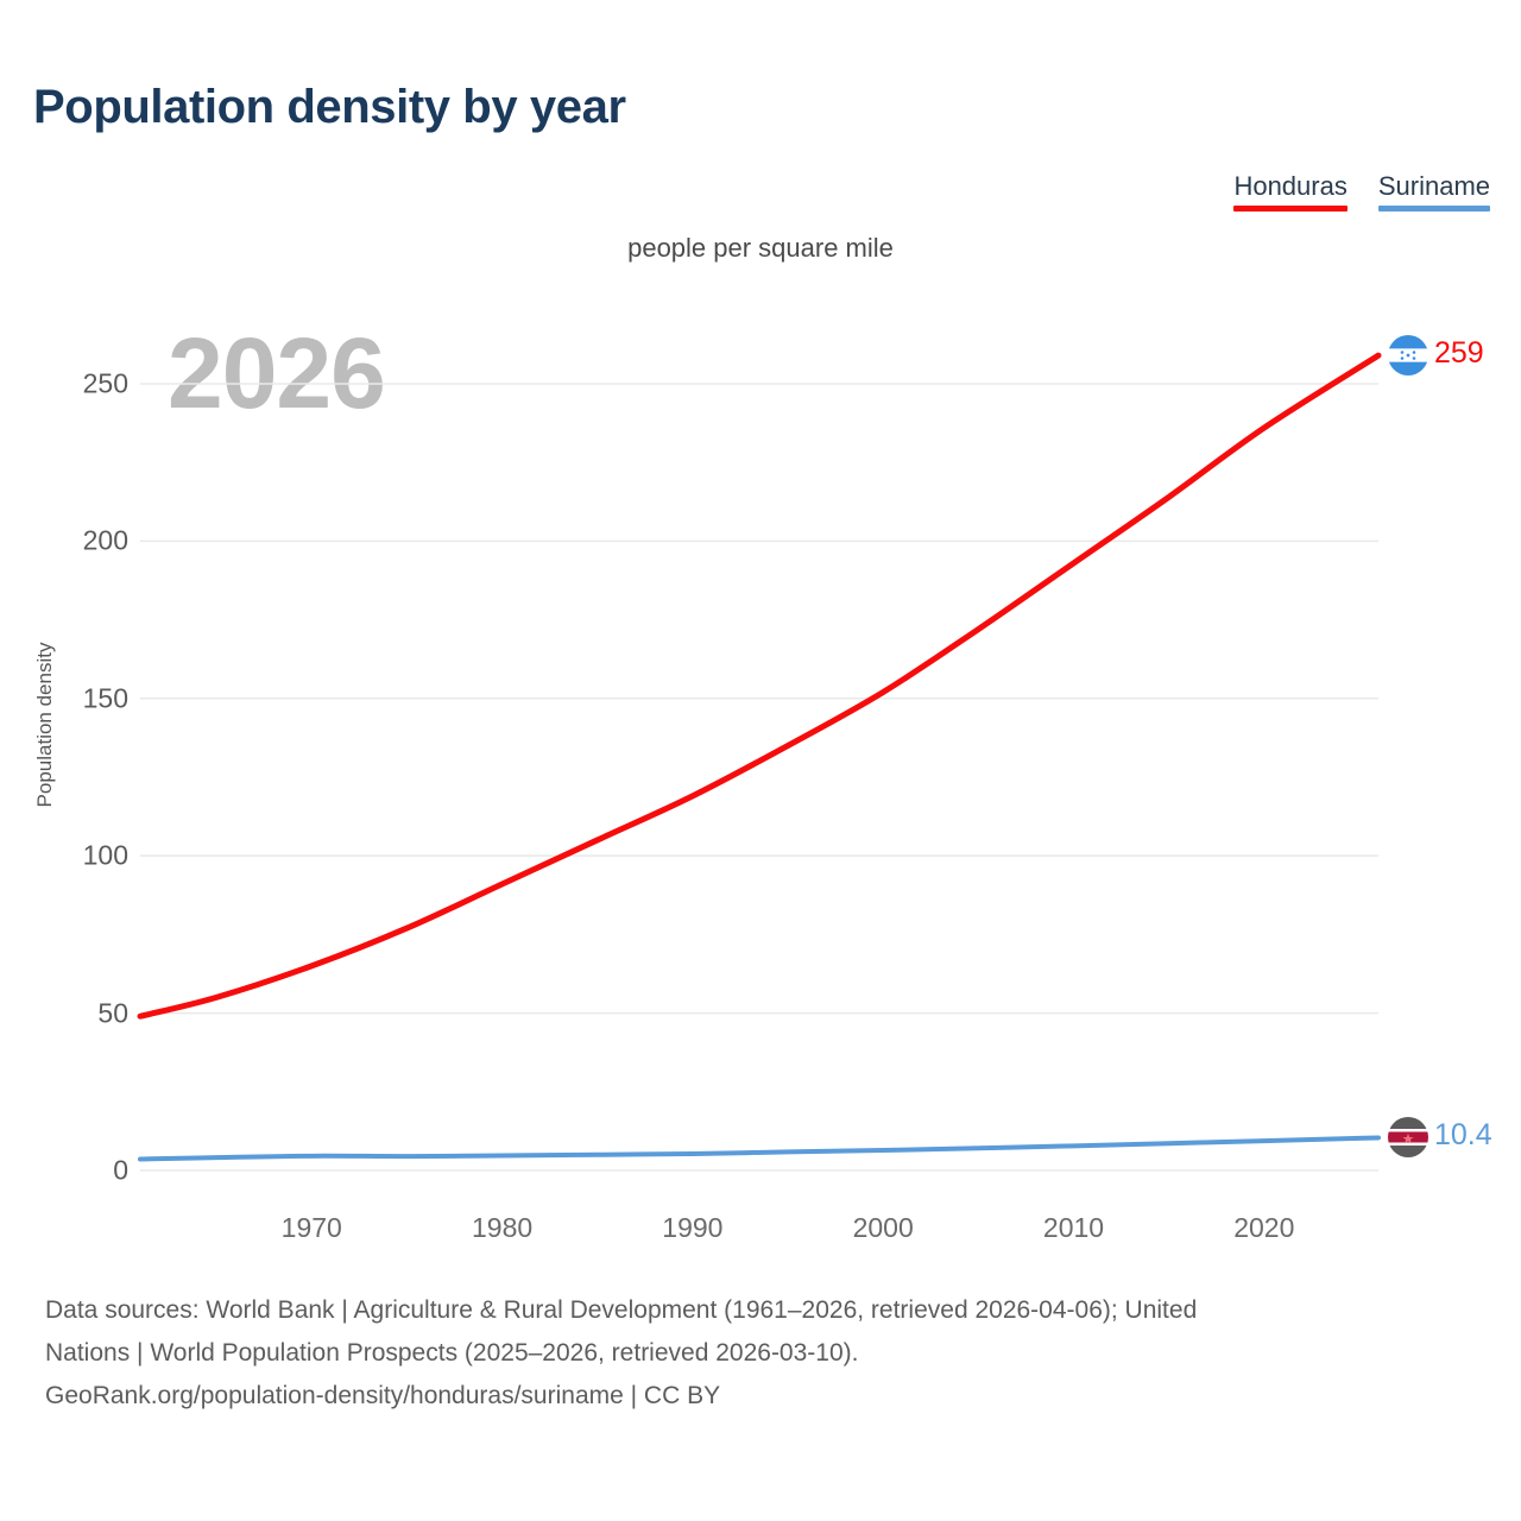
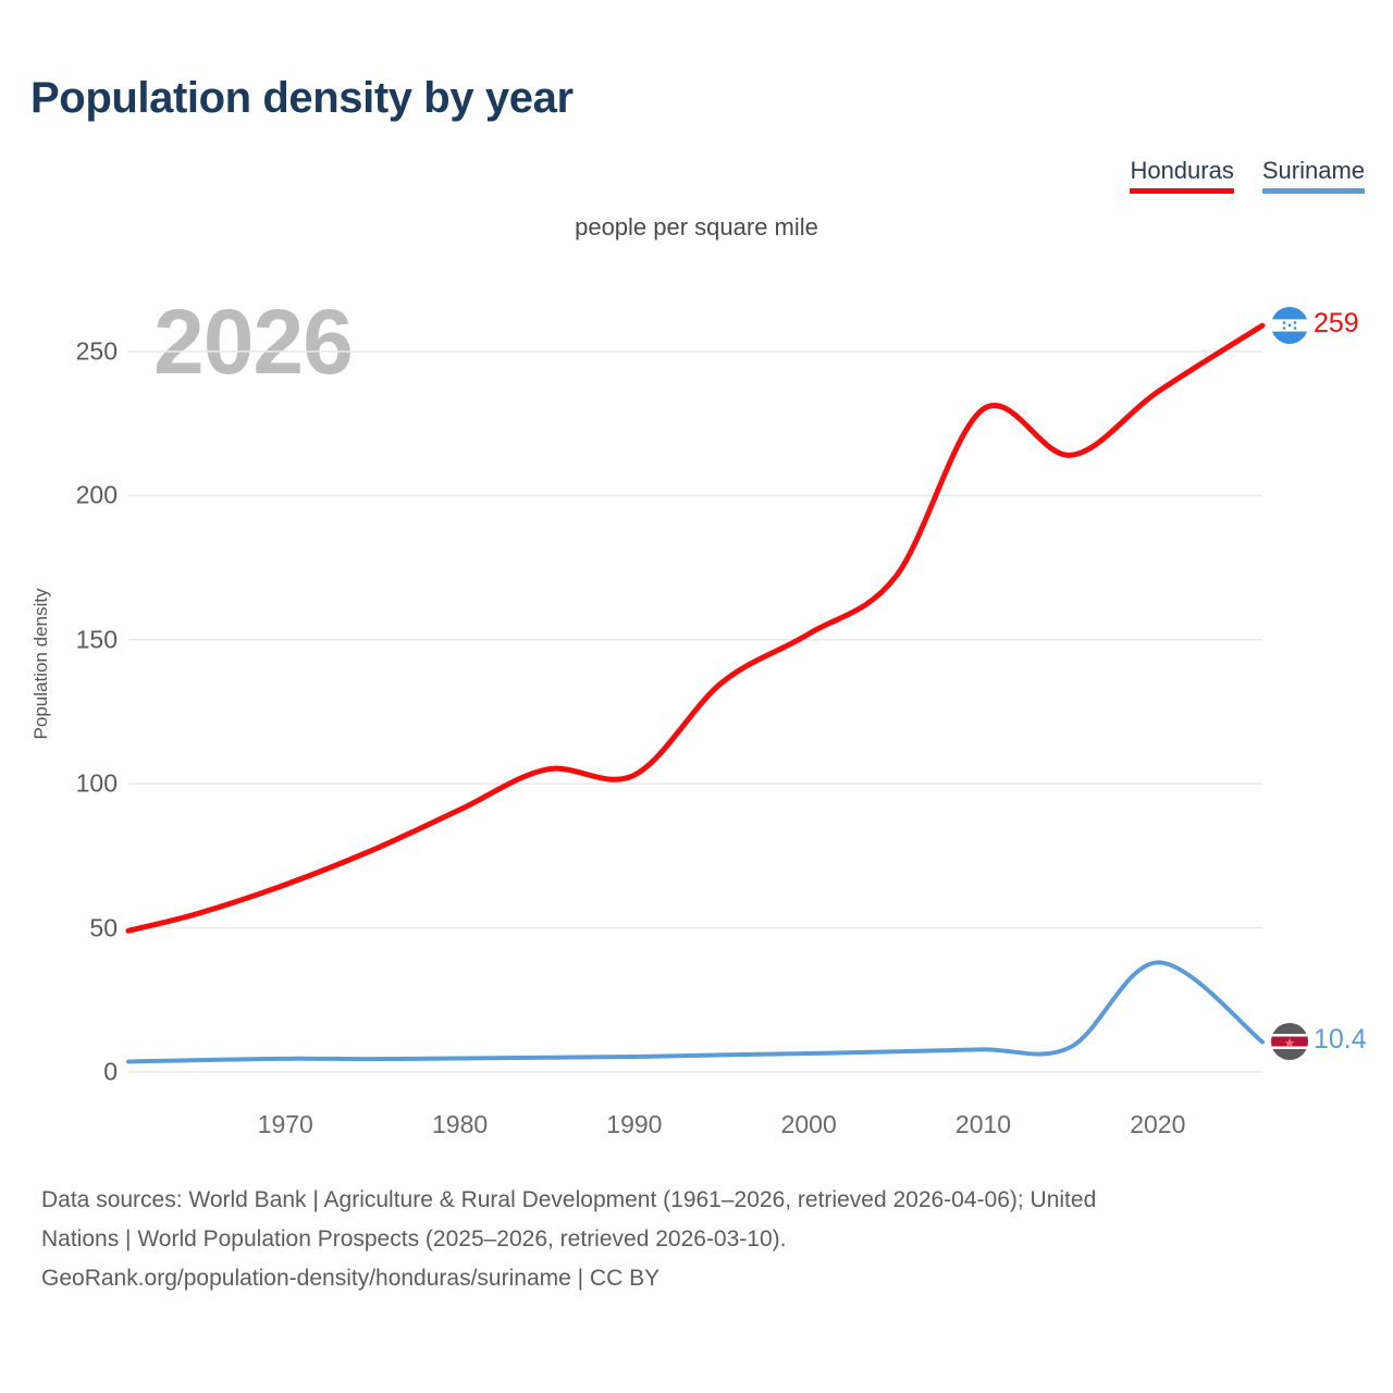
Honduras/1990: 119 -> 103
Honduras/2010: 193 -> 230
Suriname/2020: 9 -> 38
